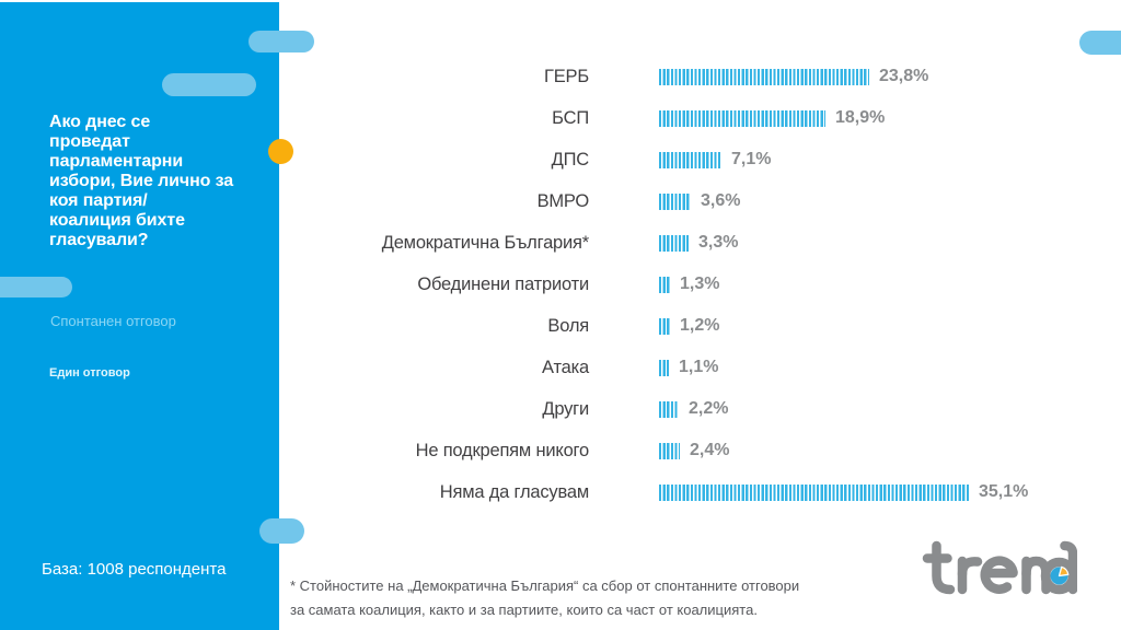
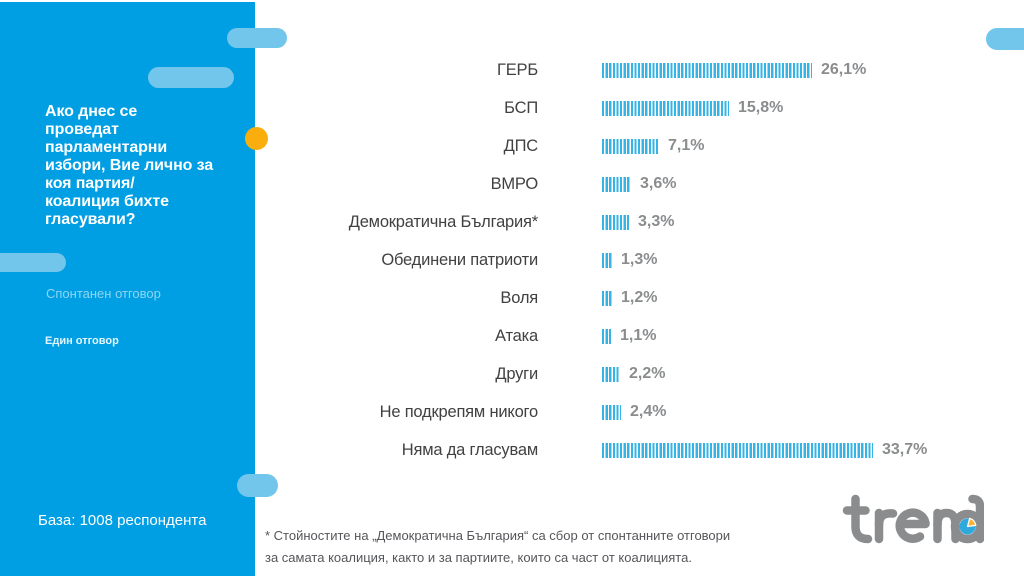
ГЕРБ: 23,8% -> 26,1%
БСП: 18,9% -> 15,8%
Няма да гласувам: 35,1% -> 33,7%
